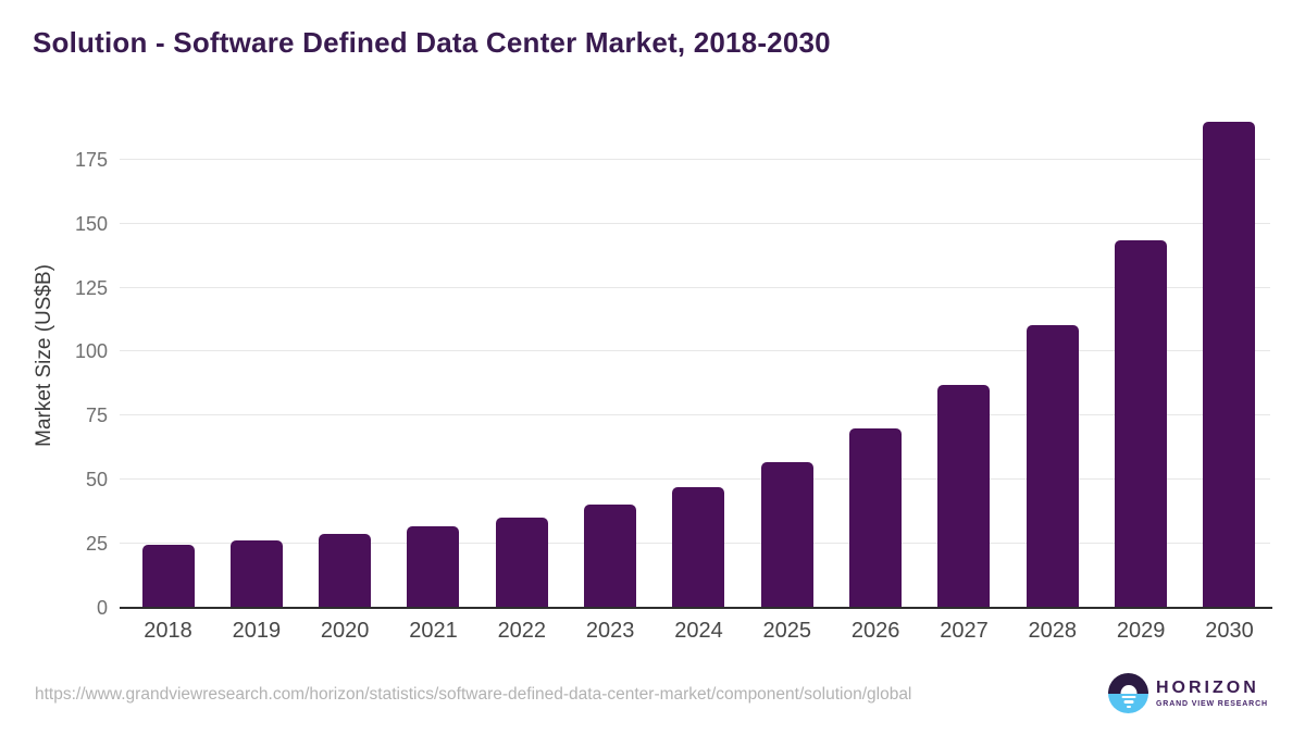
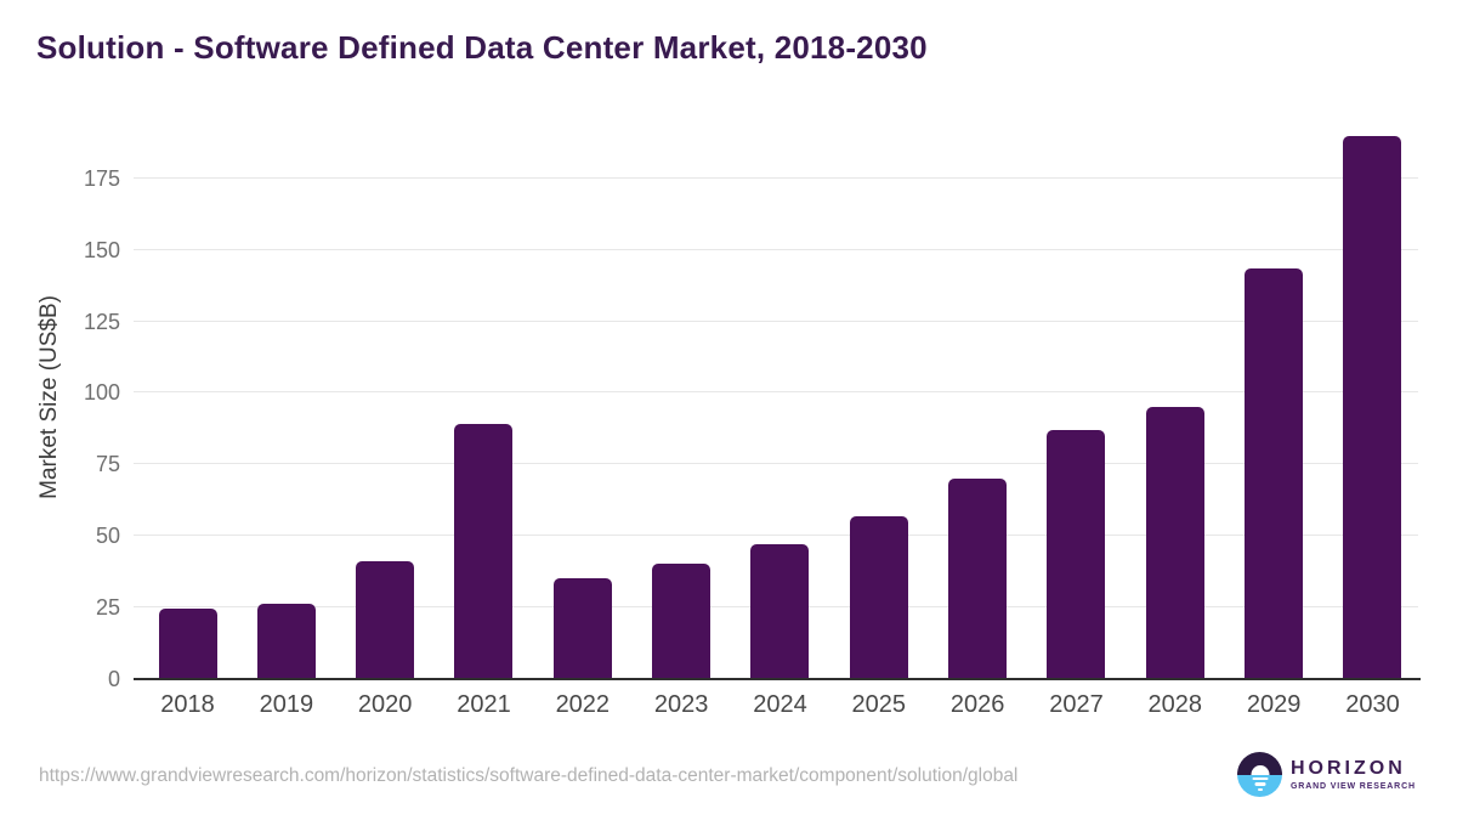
2020: 29 -> 41
2021: 32 -> 89
2028: 110 -> 95
